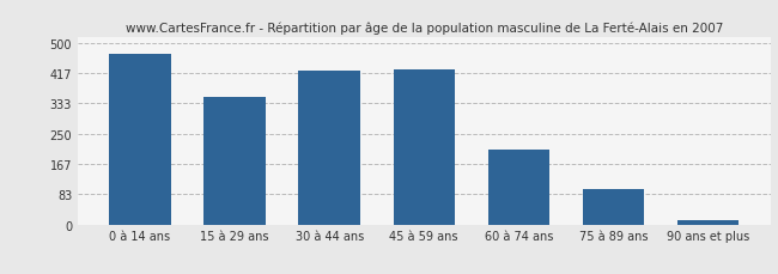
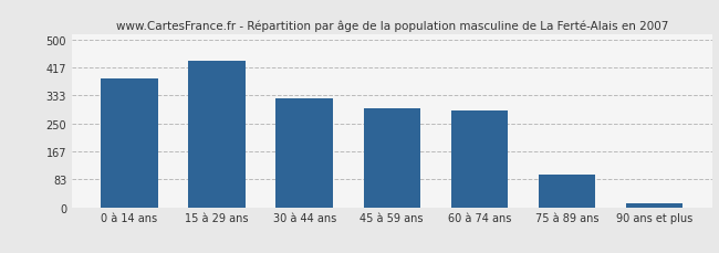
0 à 14 ans: 471 -> 385
15 à 29 ans: 350 -> 435
30 à 44 ans: 422 -> 325
45 à 59 ans: 427 -> 295
60 à 74 ans: 205 -> 290
